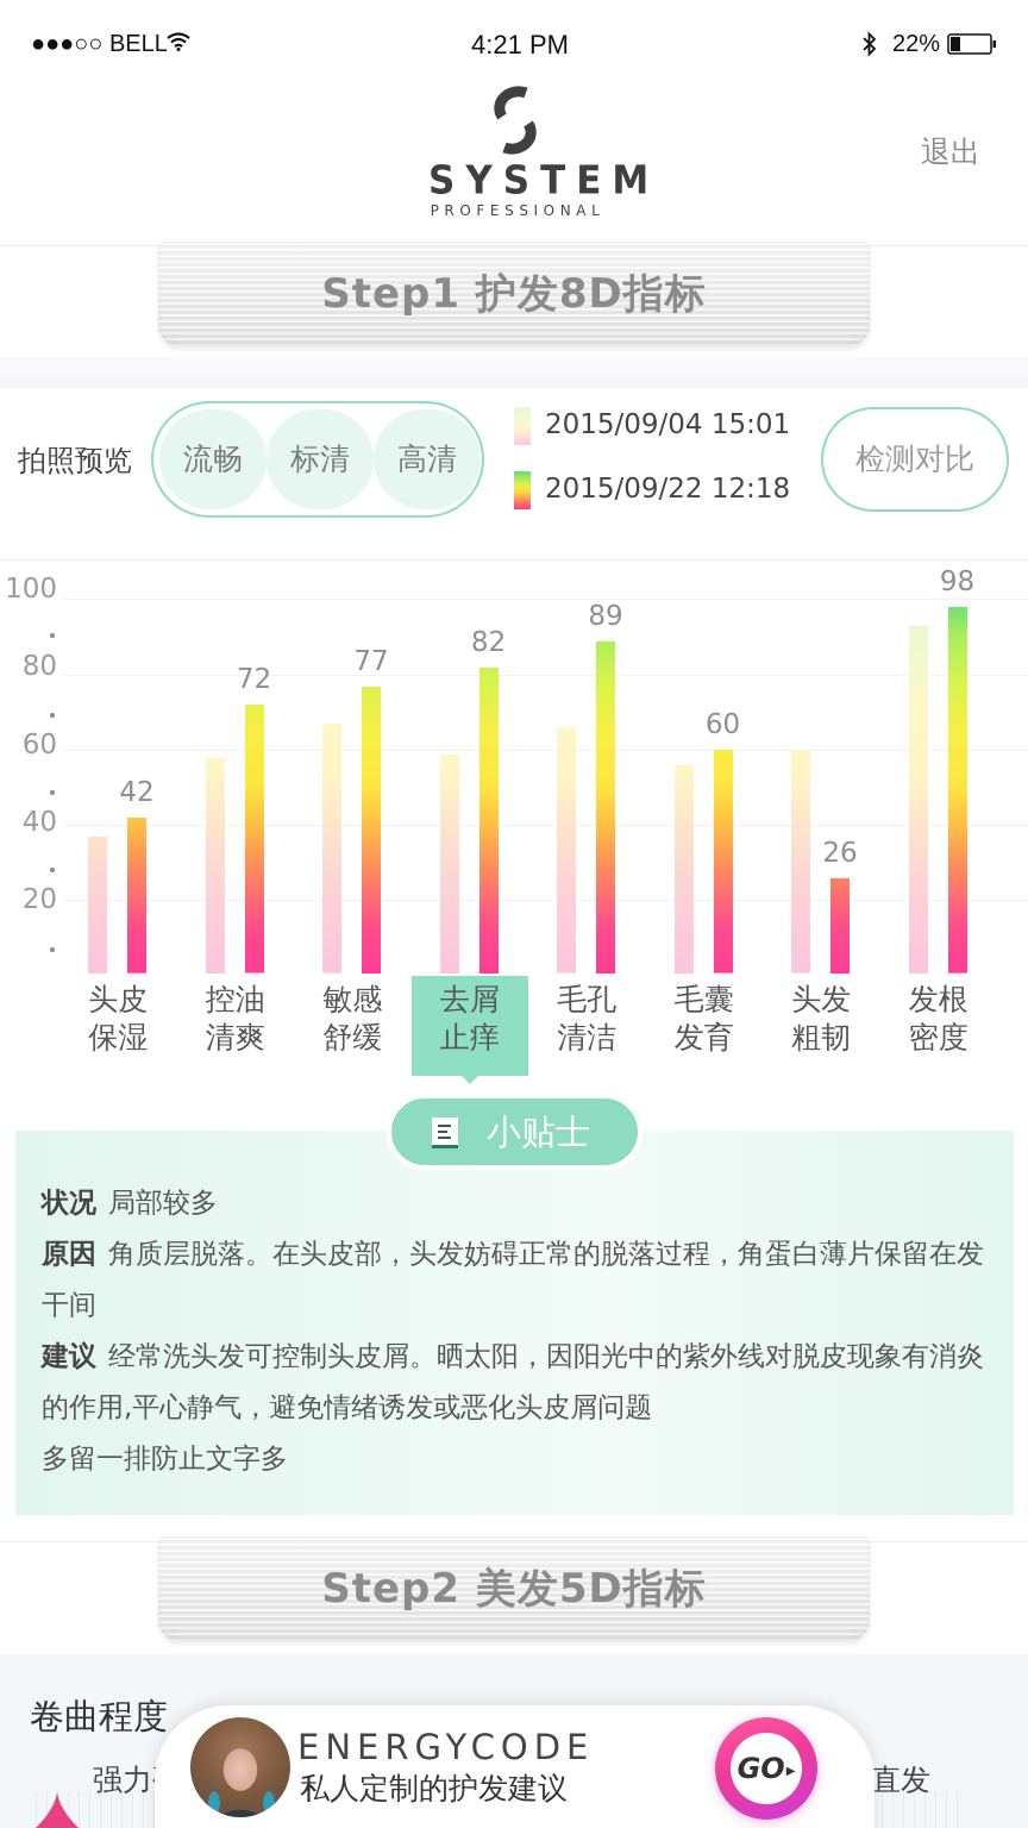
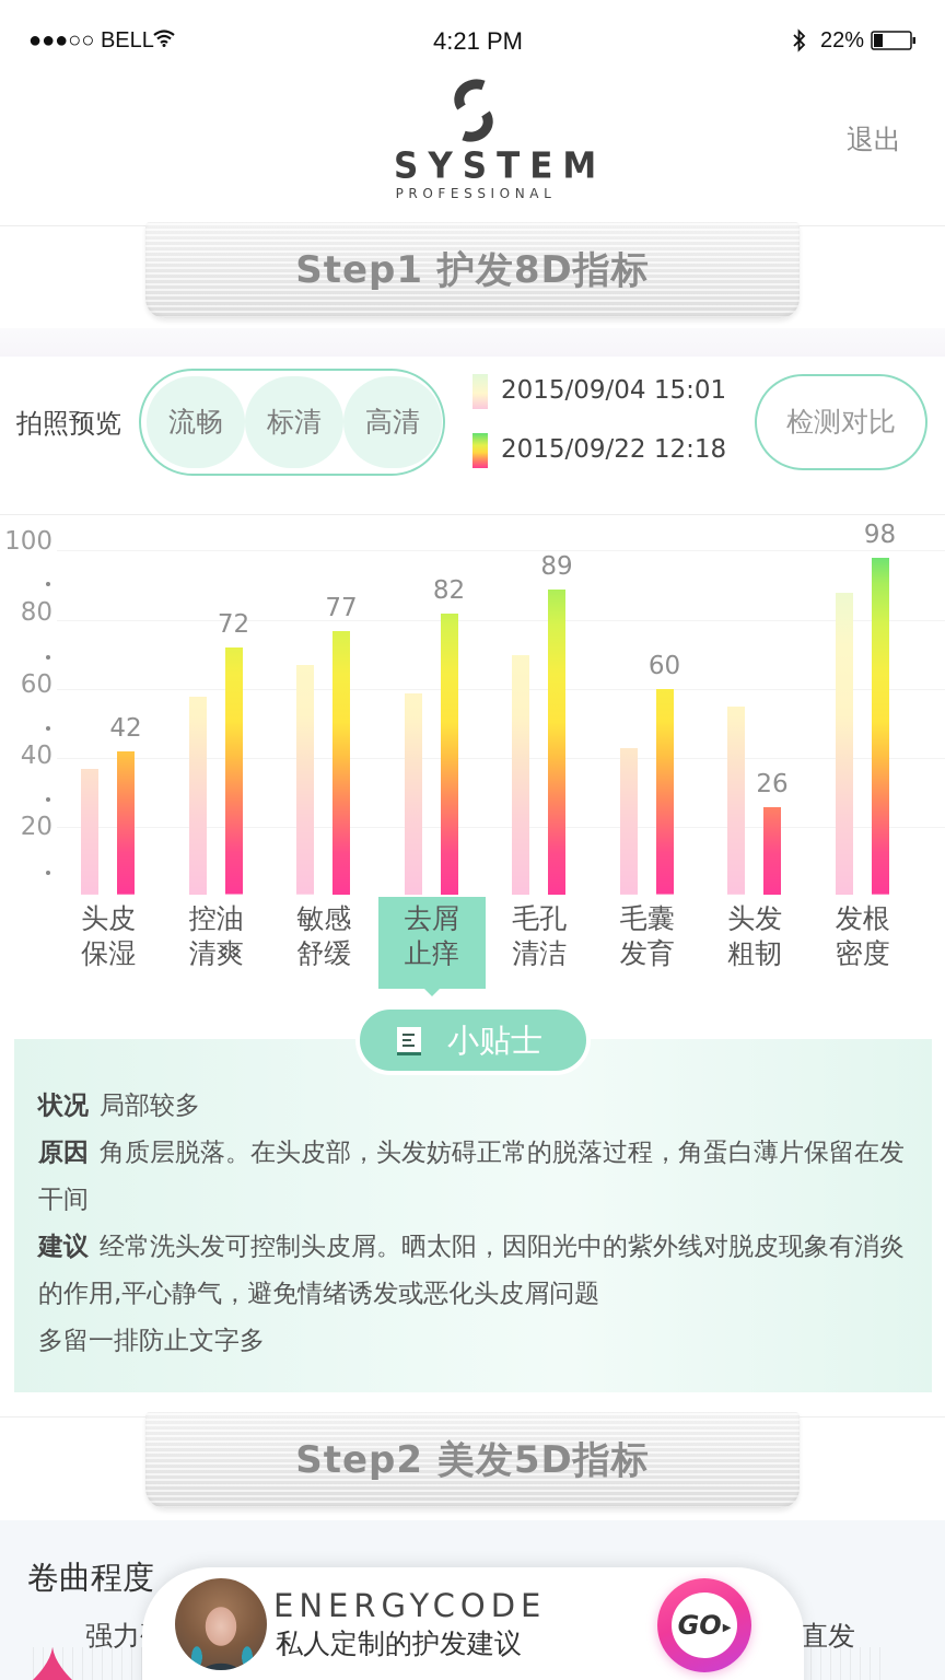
2015/09/04 15:01/毛孔 清洁: 66 -> 70
2015/09/04 15:01/毛囊 发育: 56 -> 43
2015/09/04 15:01/头发 粗韧: 60 -> 55
2015/09/04 15:01/发根 密度: 93 -> 88
